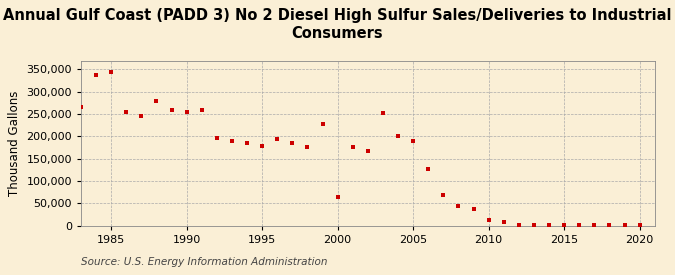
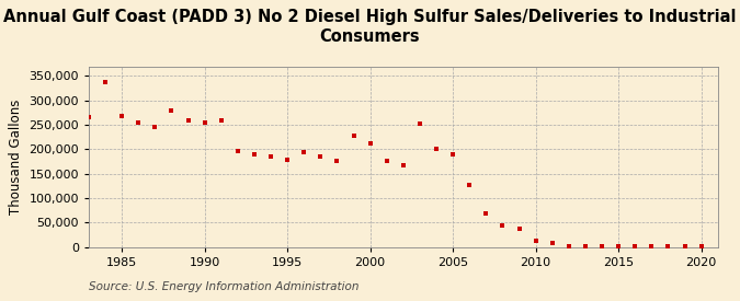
1985: 345,000 -> 268,000
2000: 65,000 -> 211,000
